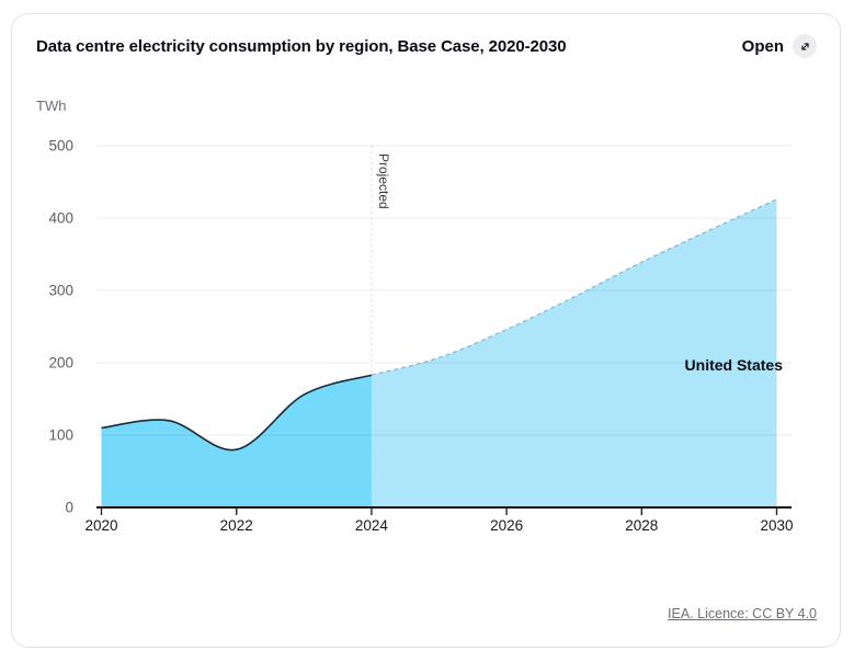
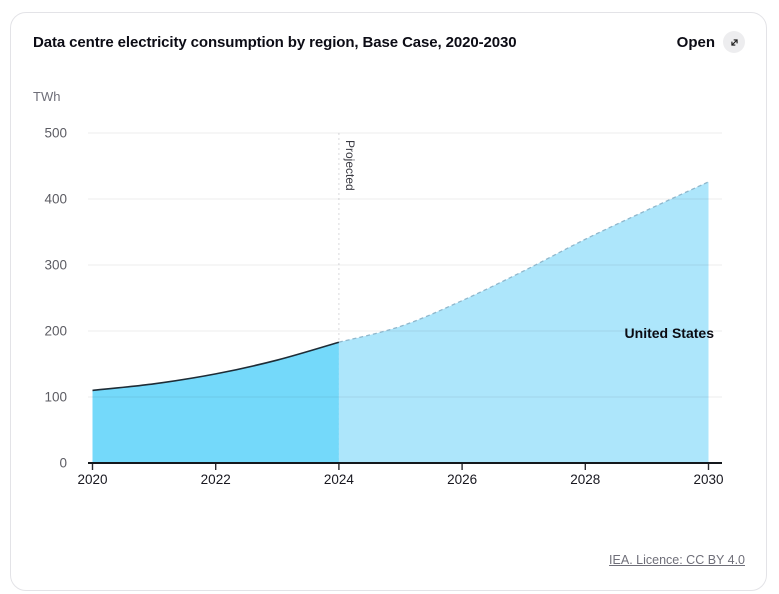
2022: 80 -> 140
